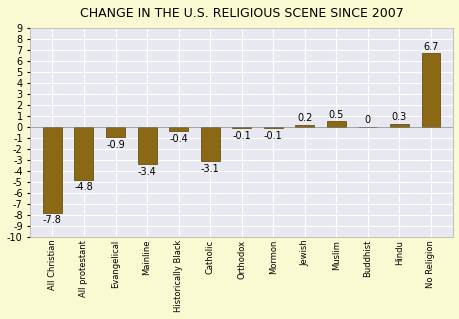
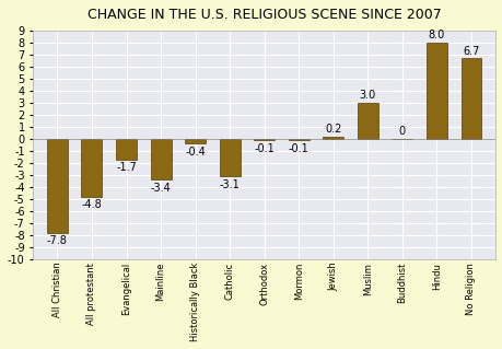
Evangelical: -0.9 -> -1.7
Muslim: 0.5 -> 3.0
Hindu: 0.3 -> 8.0
